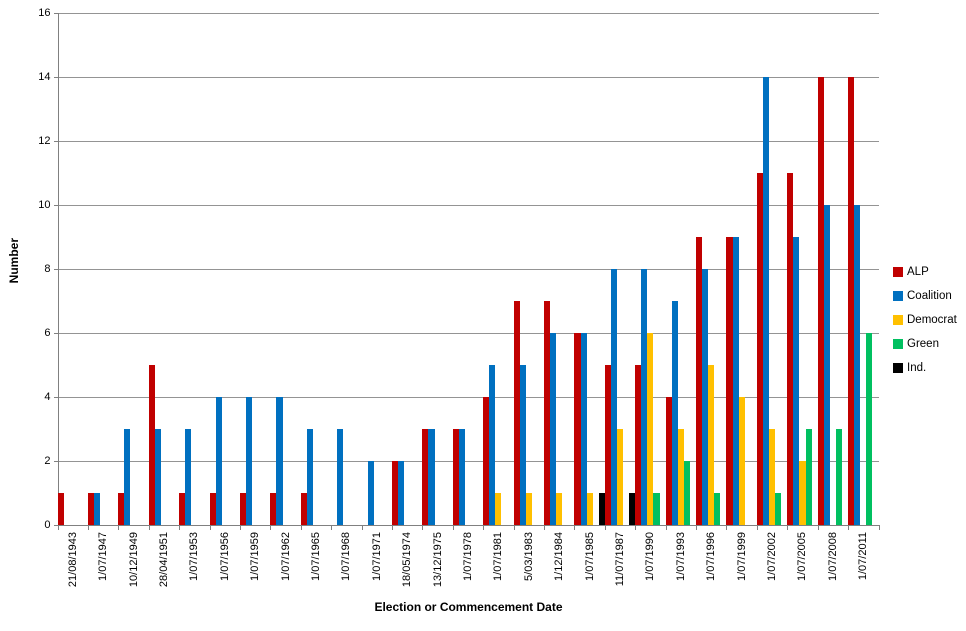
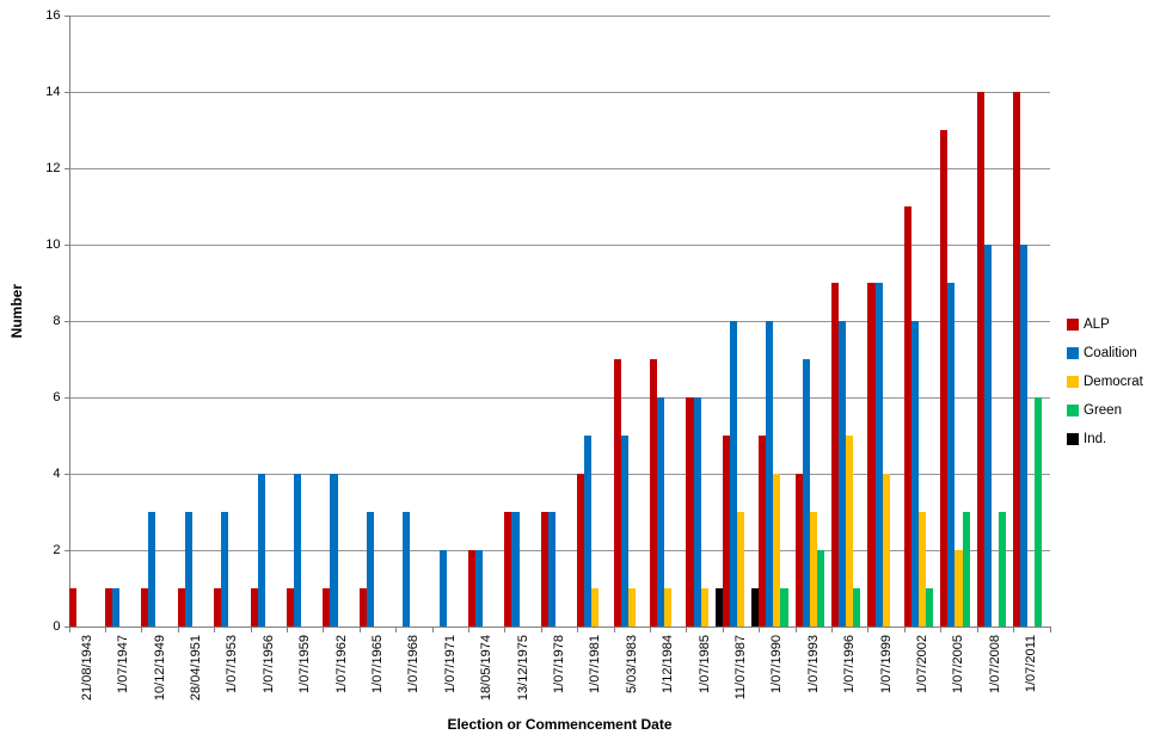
ALP/28/04/1951: 5 -> 1
Democrat/1/07/1990: 6 -> 4
Coalition/1/07/2002: 14 -> 8
ALP/1/07/2005: 11 -> 13
